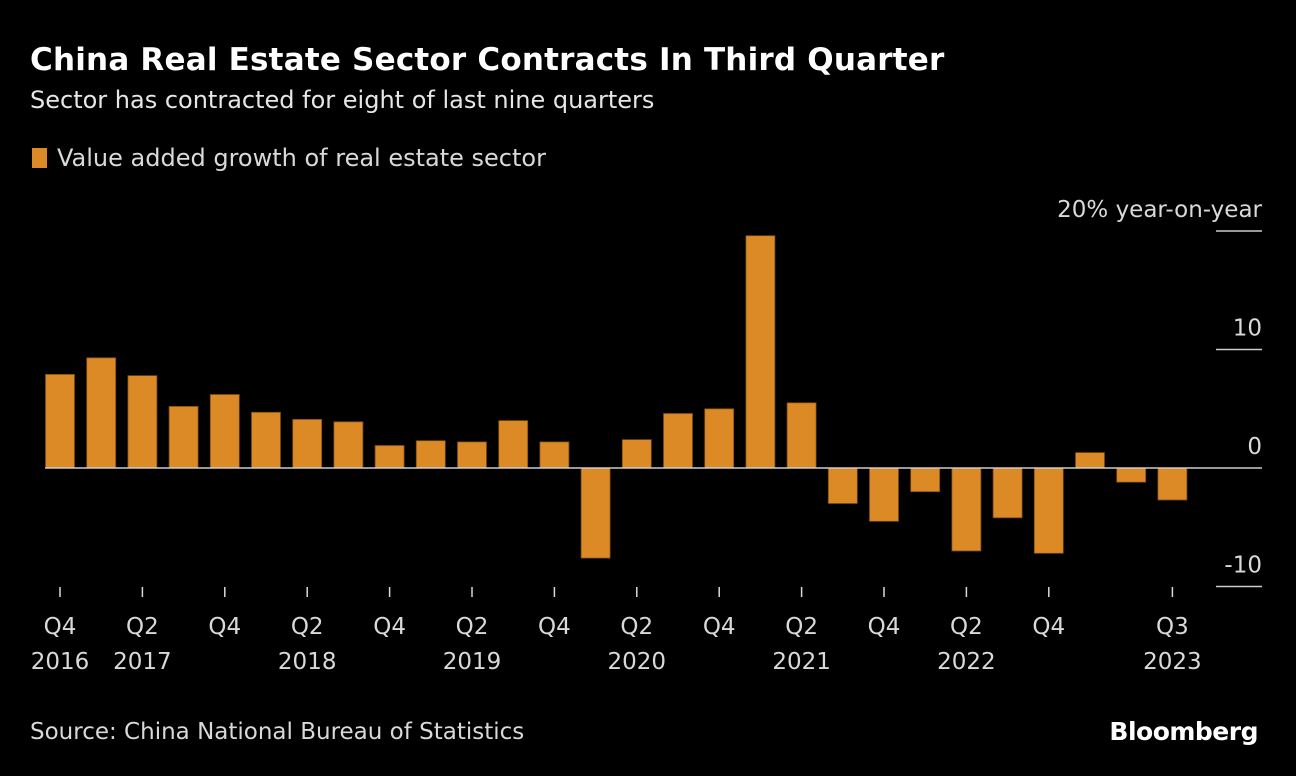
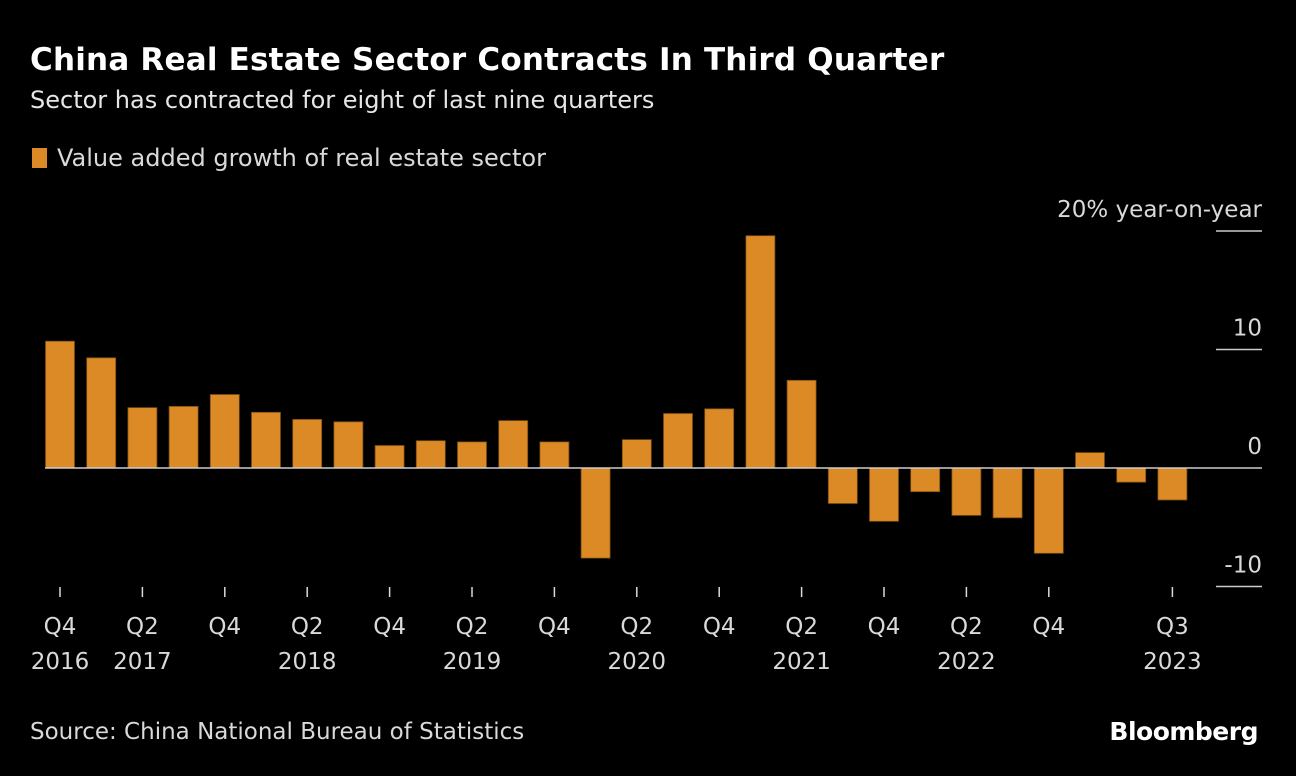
Q4 2016: 7.9 -> 10.7
Q2 2017: 7.8 -> 5.1
Q2 2021: 5.5 -> 7.4
Q2 2022: -7.0 -> -4.0
